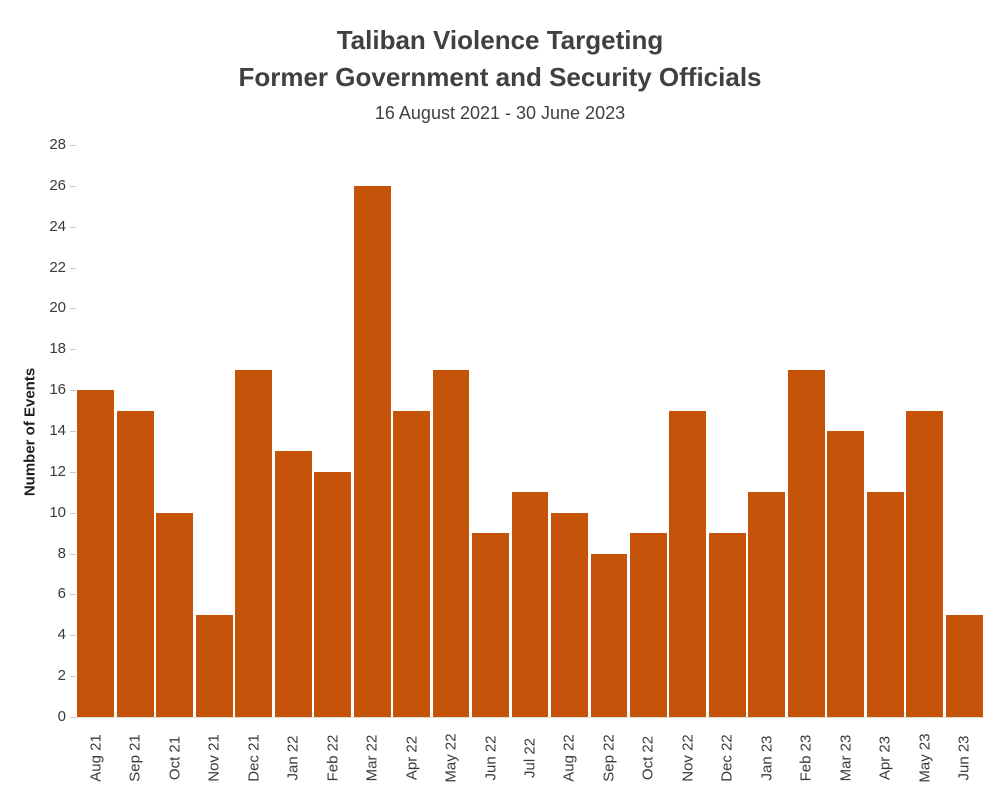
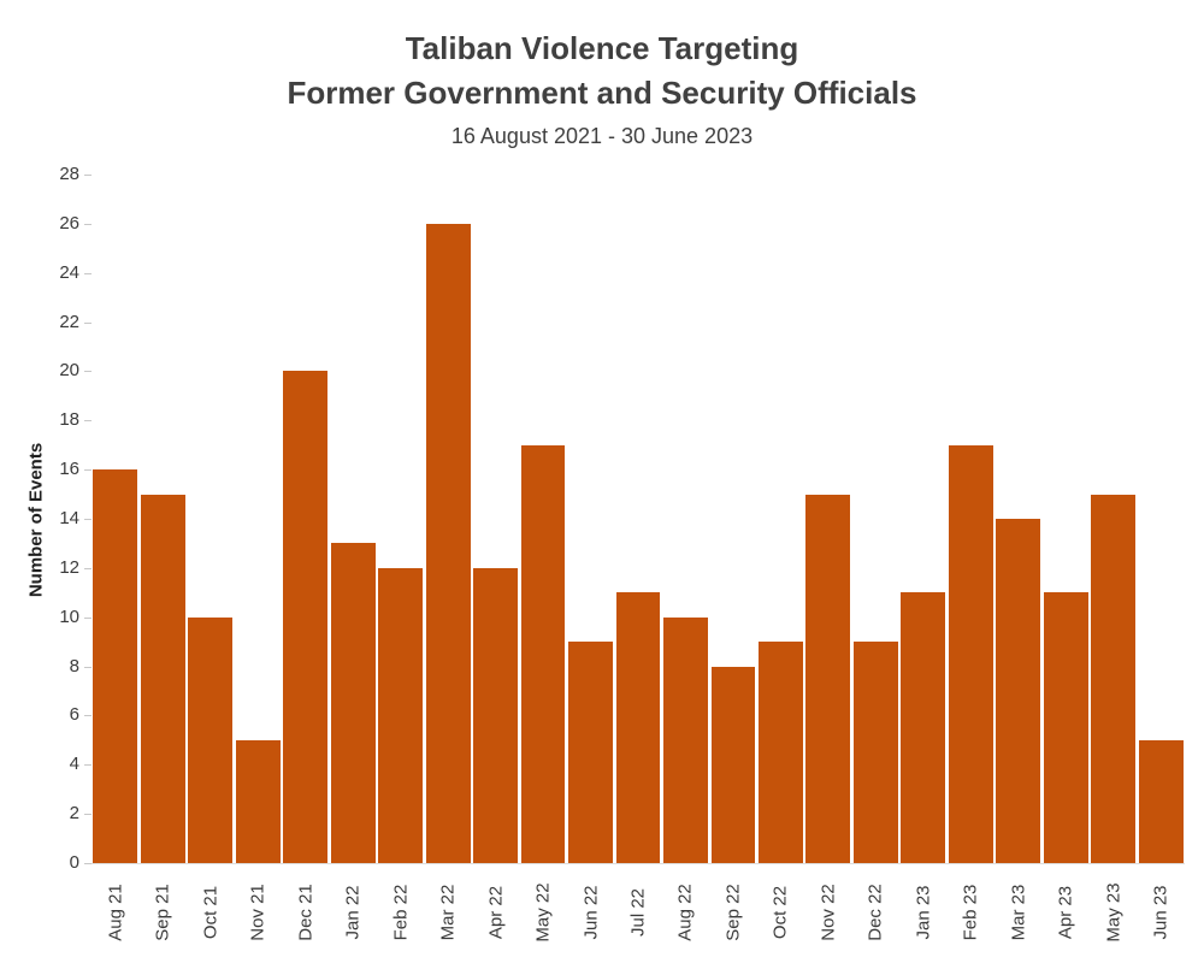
Dec 21: 17 -> 20
Apr 22: 15 -> 12
